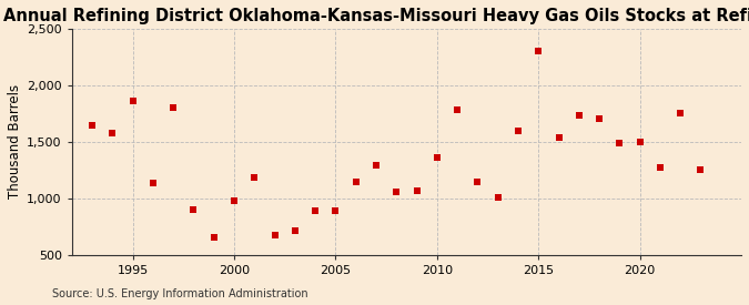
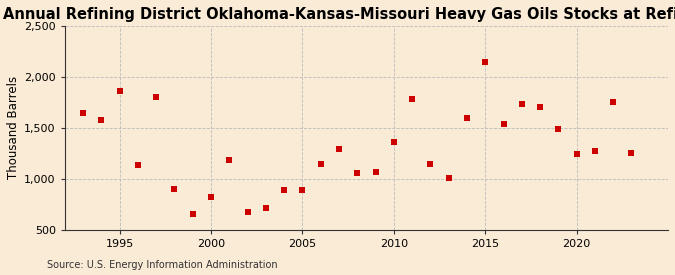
2000: 980 -> 820
2015: 2,300 -> 2,150
2020: 1,500 -> 1,240
